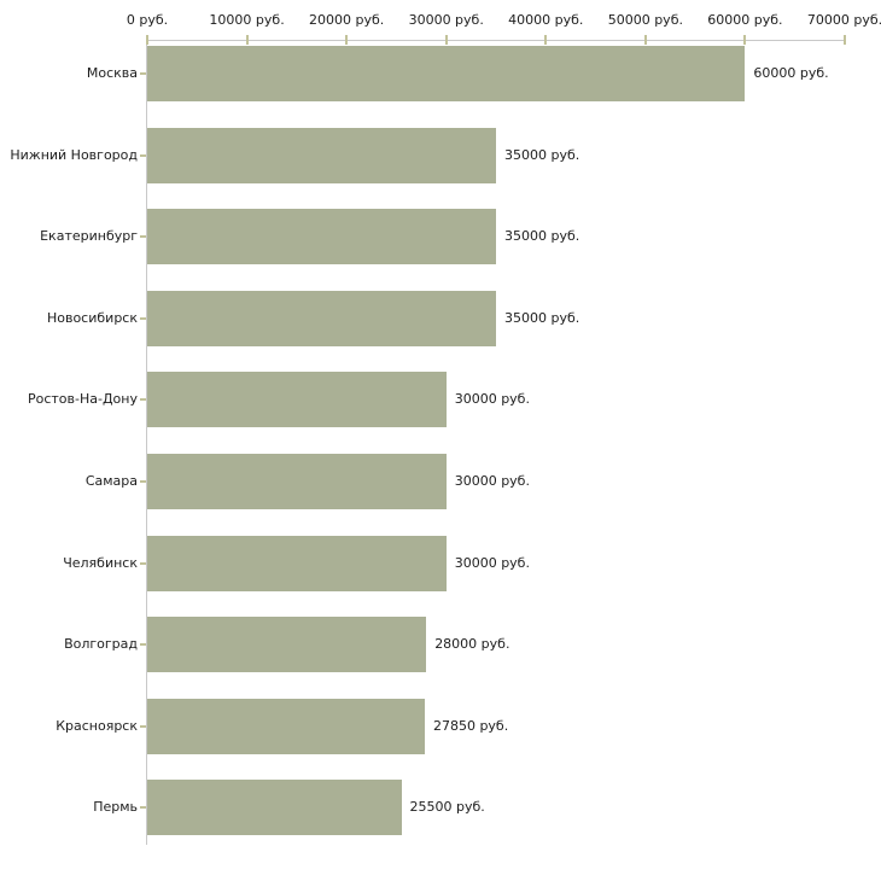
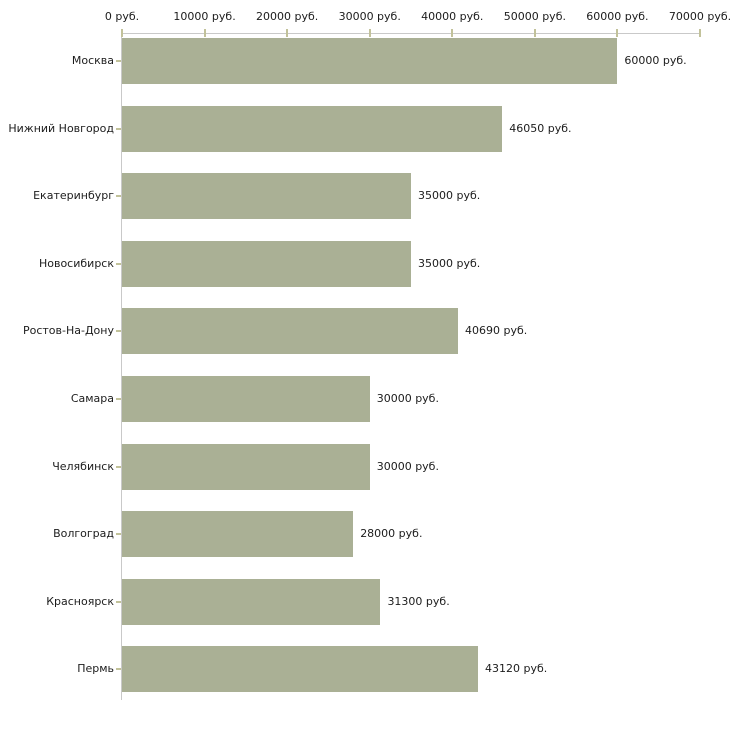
Нижний Новгород: 35000 -> 46050
Ростов-На-Дону: 30000 -> 40690
Красноярск: 27850 -> 31300
Пермь: 25500 -> 43120
